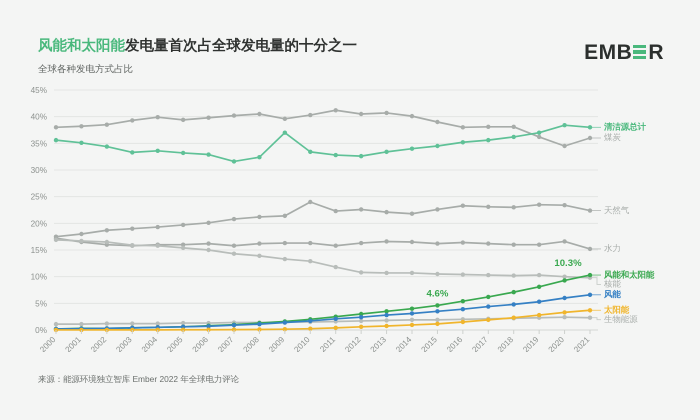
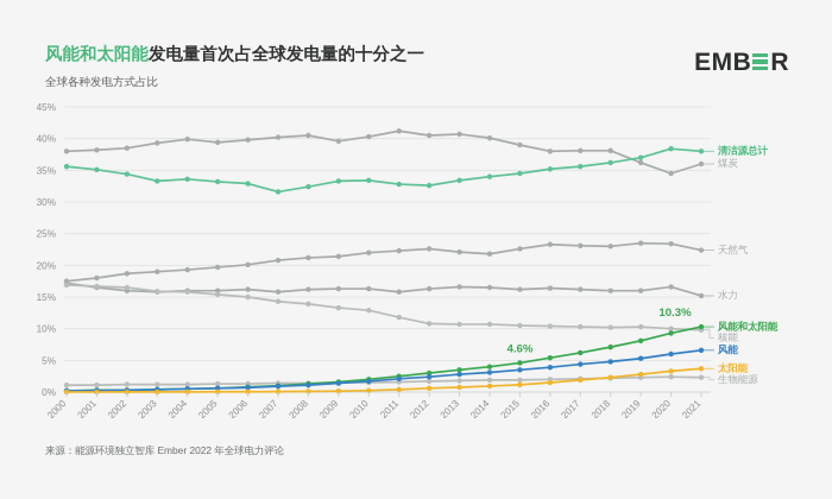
清洁源总计/2009: 37% -> 33%
天然气/2010: 24% -> 22%
